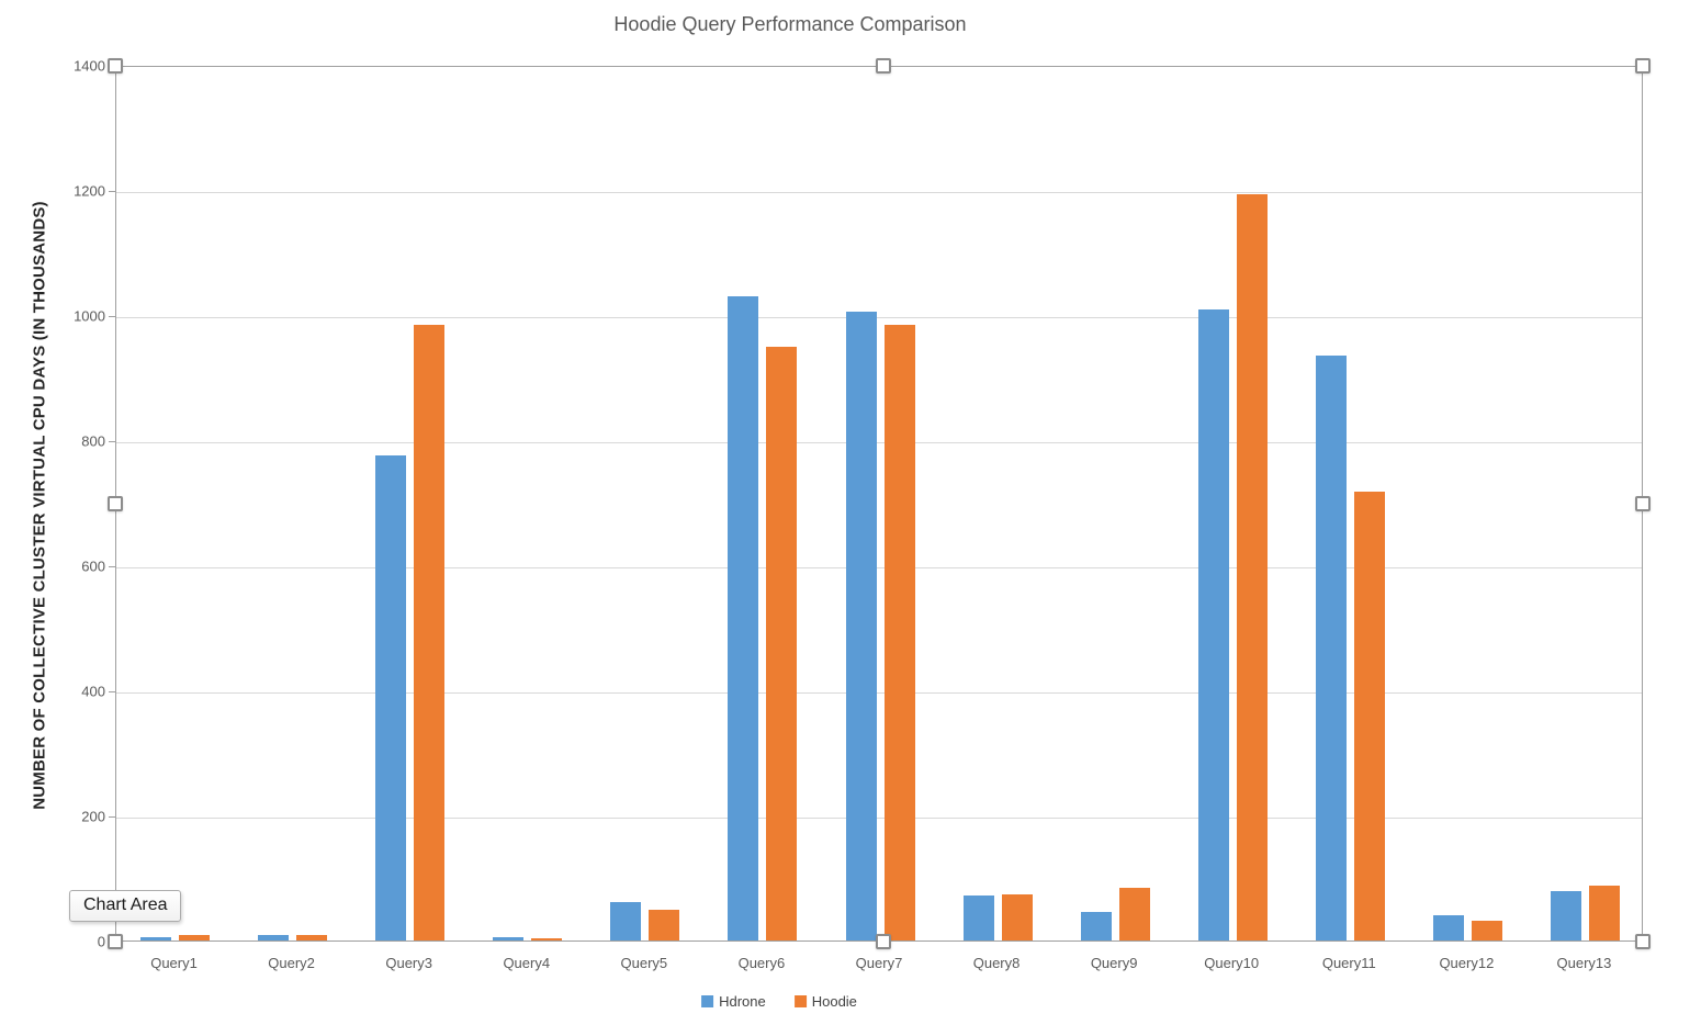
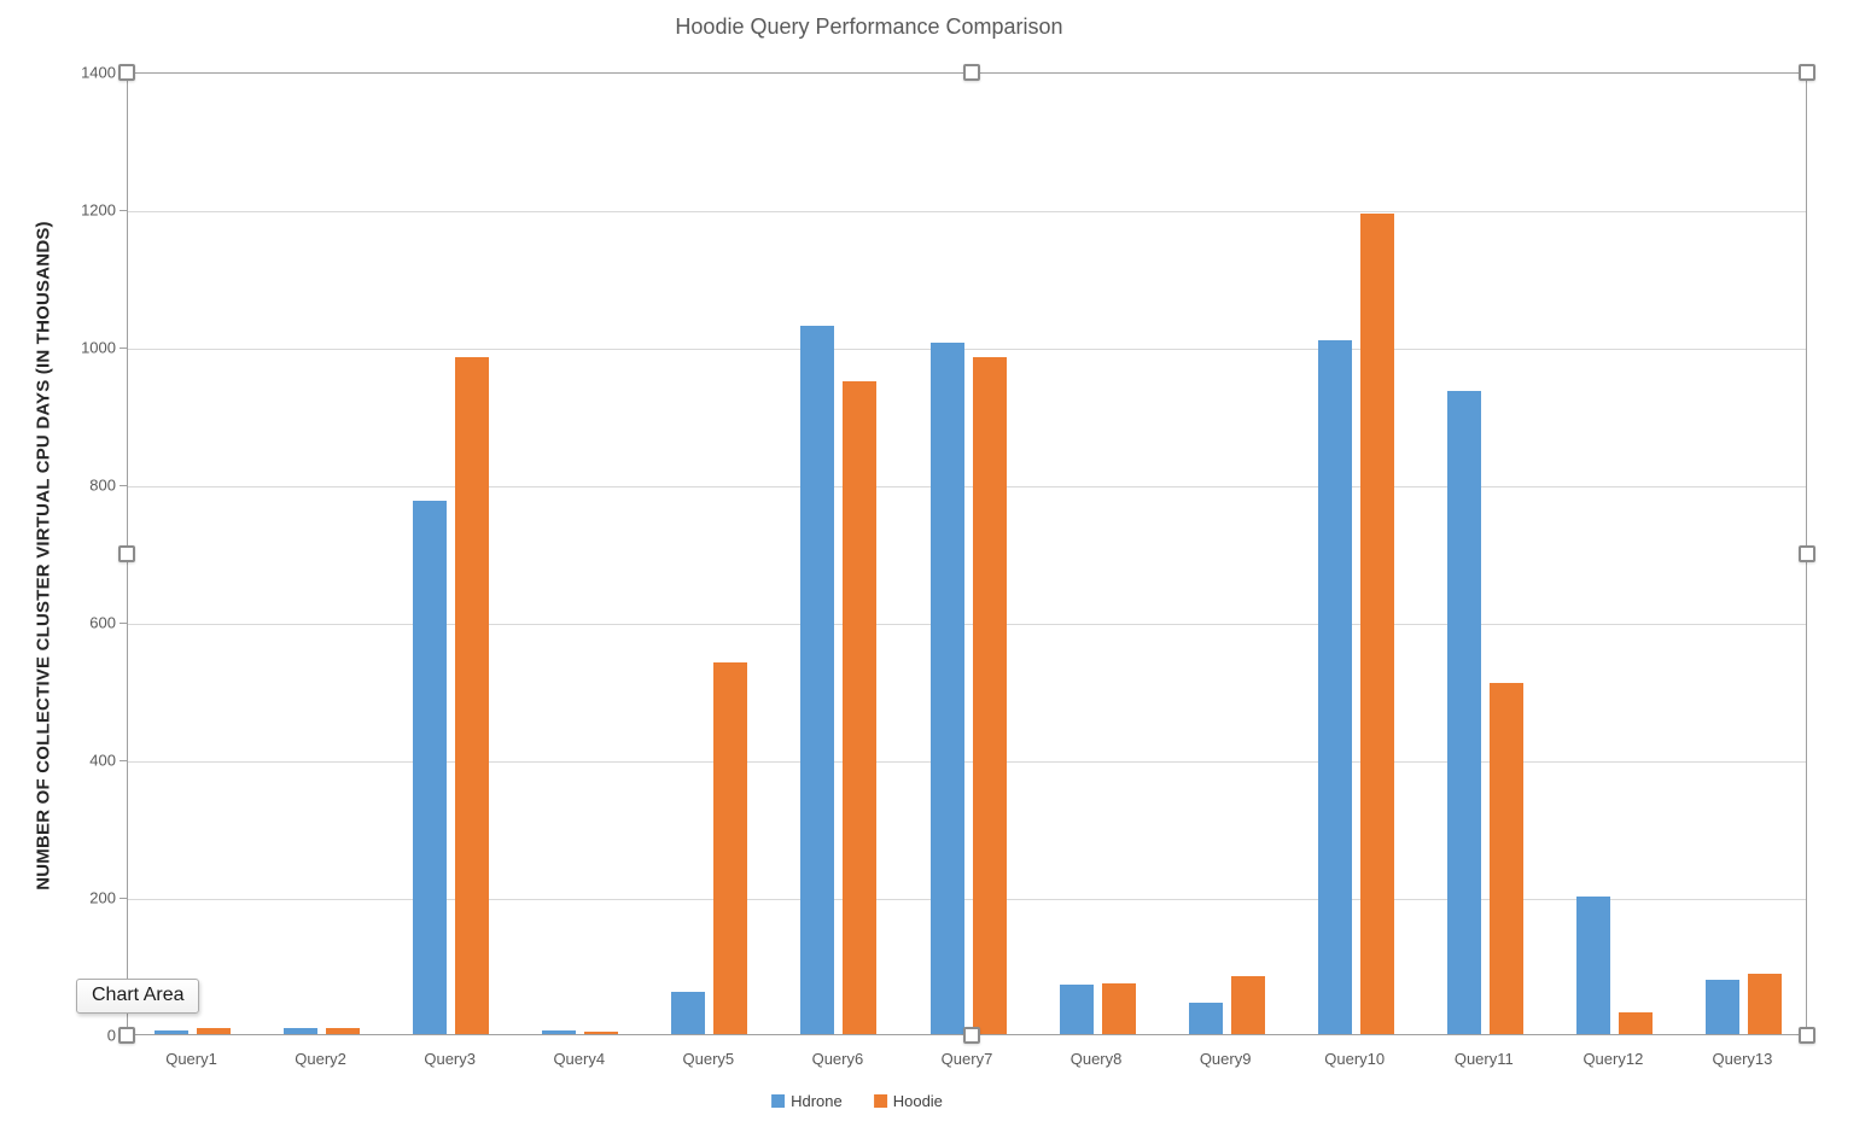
Hoodie/Query5: 50 -> 540
Hoodie/Query11: 720 -> 510
Hdrone/Query12: 40 -> 200
